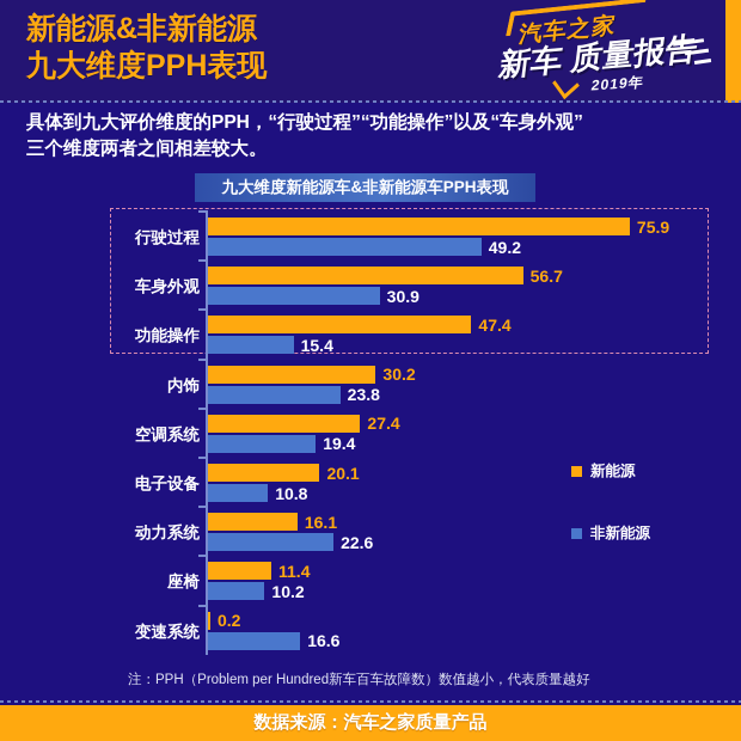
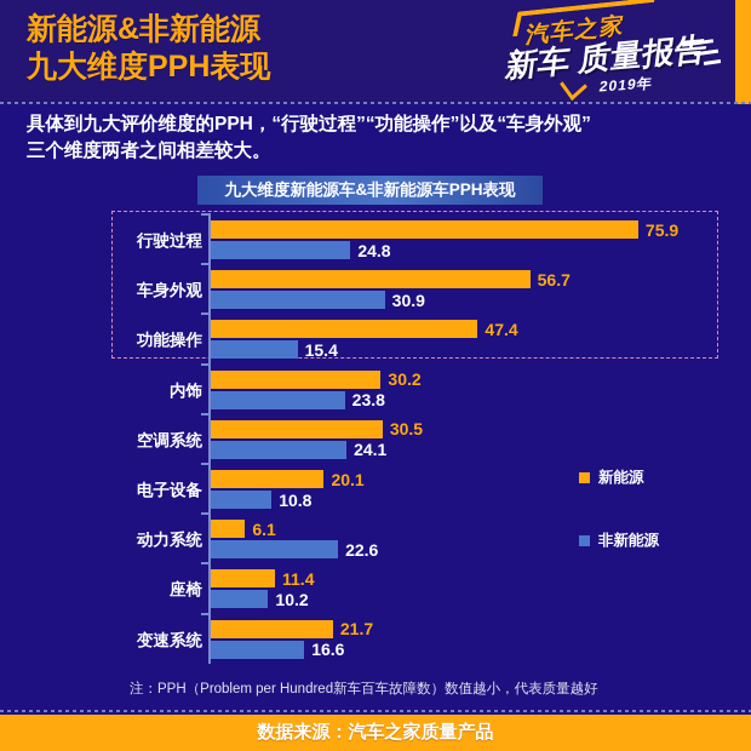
非新能源/行驶过程: 49.2 -> 24.8
新能源/空调系统: 27.4 -> 30.5
非新能源/空调系统: 19.4 -> 24.1
新能源/动力系统: 16.1 -> 6.1
新能源/变速系统: 0.2 -> 21.7
